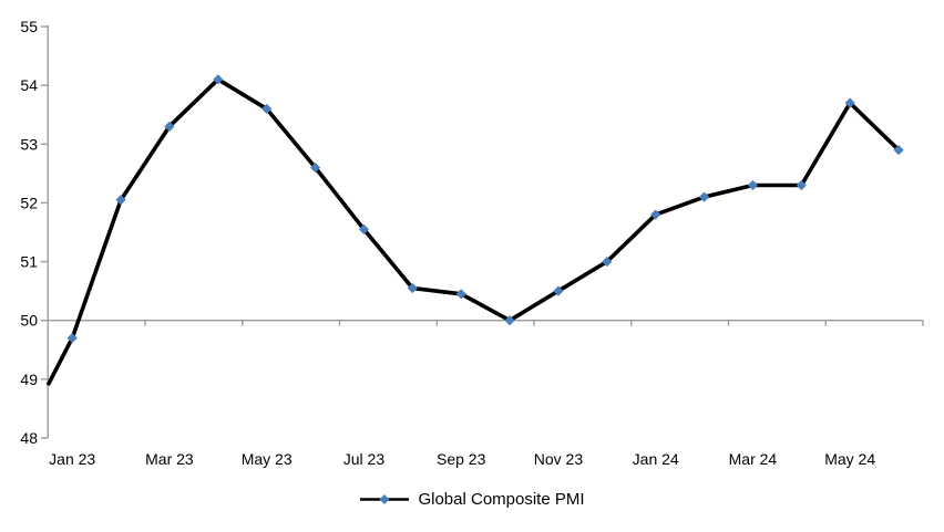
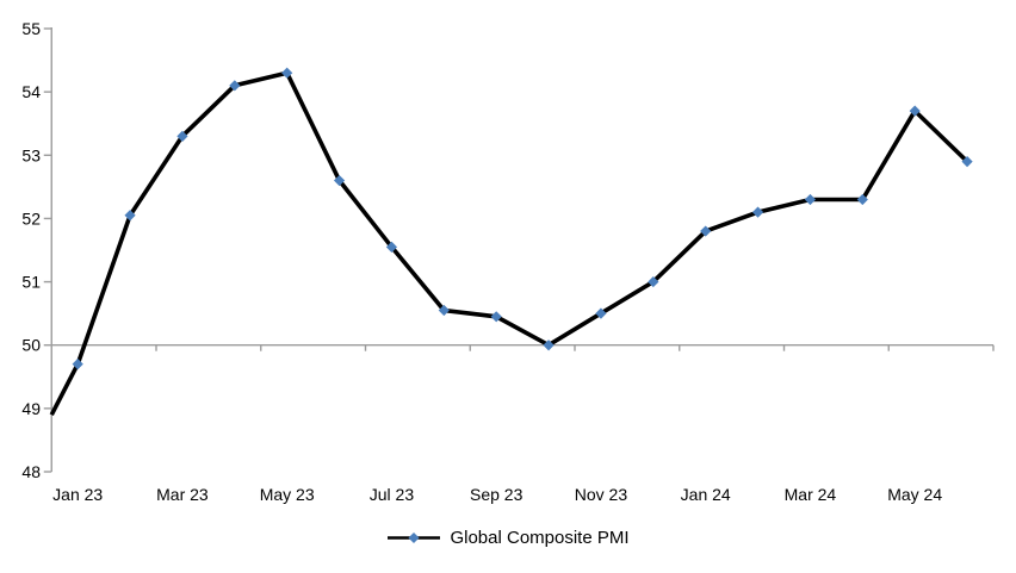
May 23: 53.6 -> 54.3
